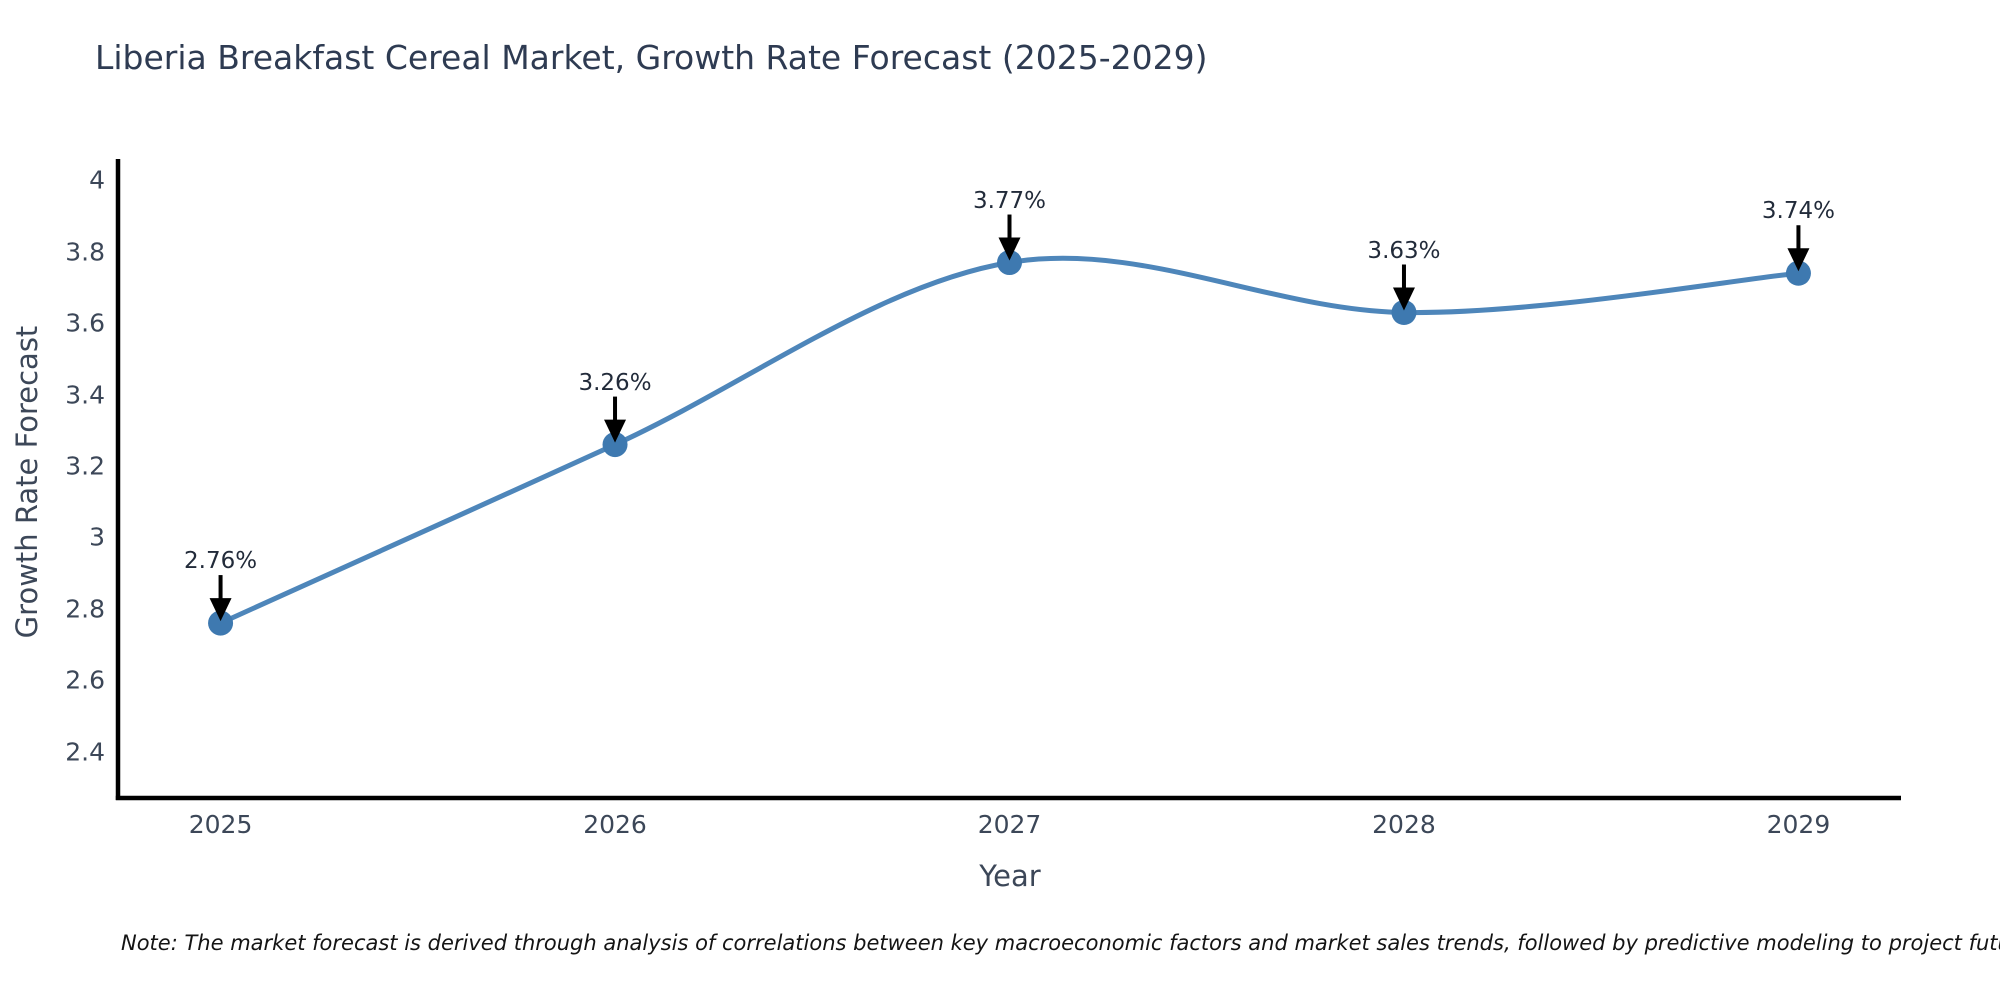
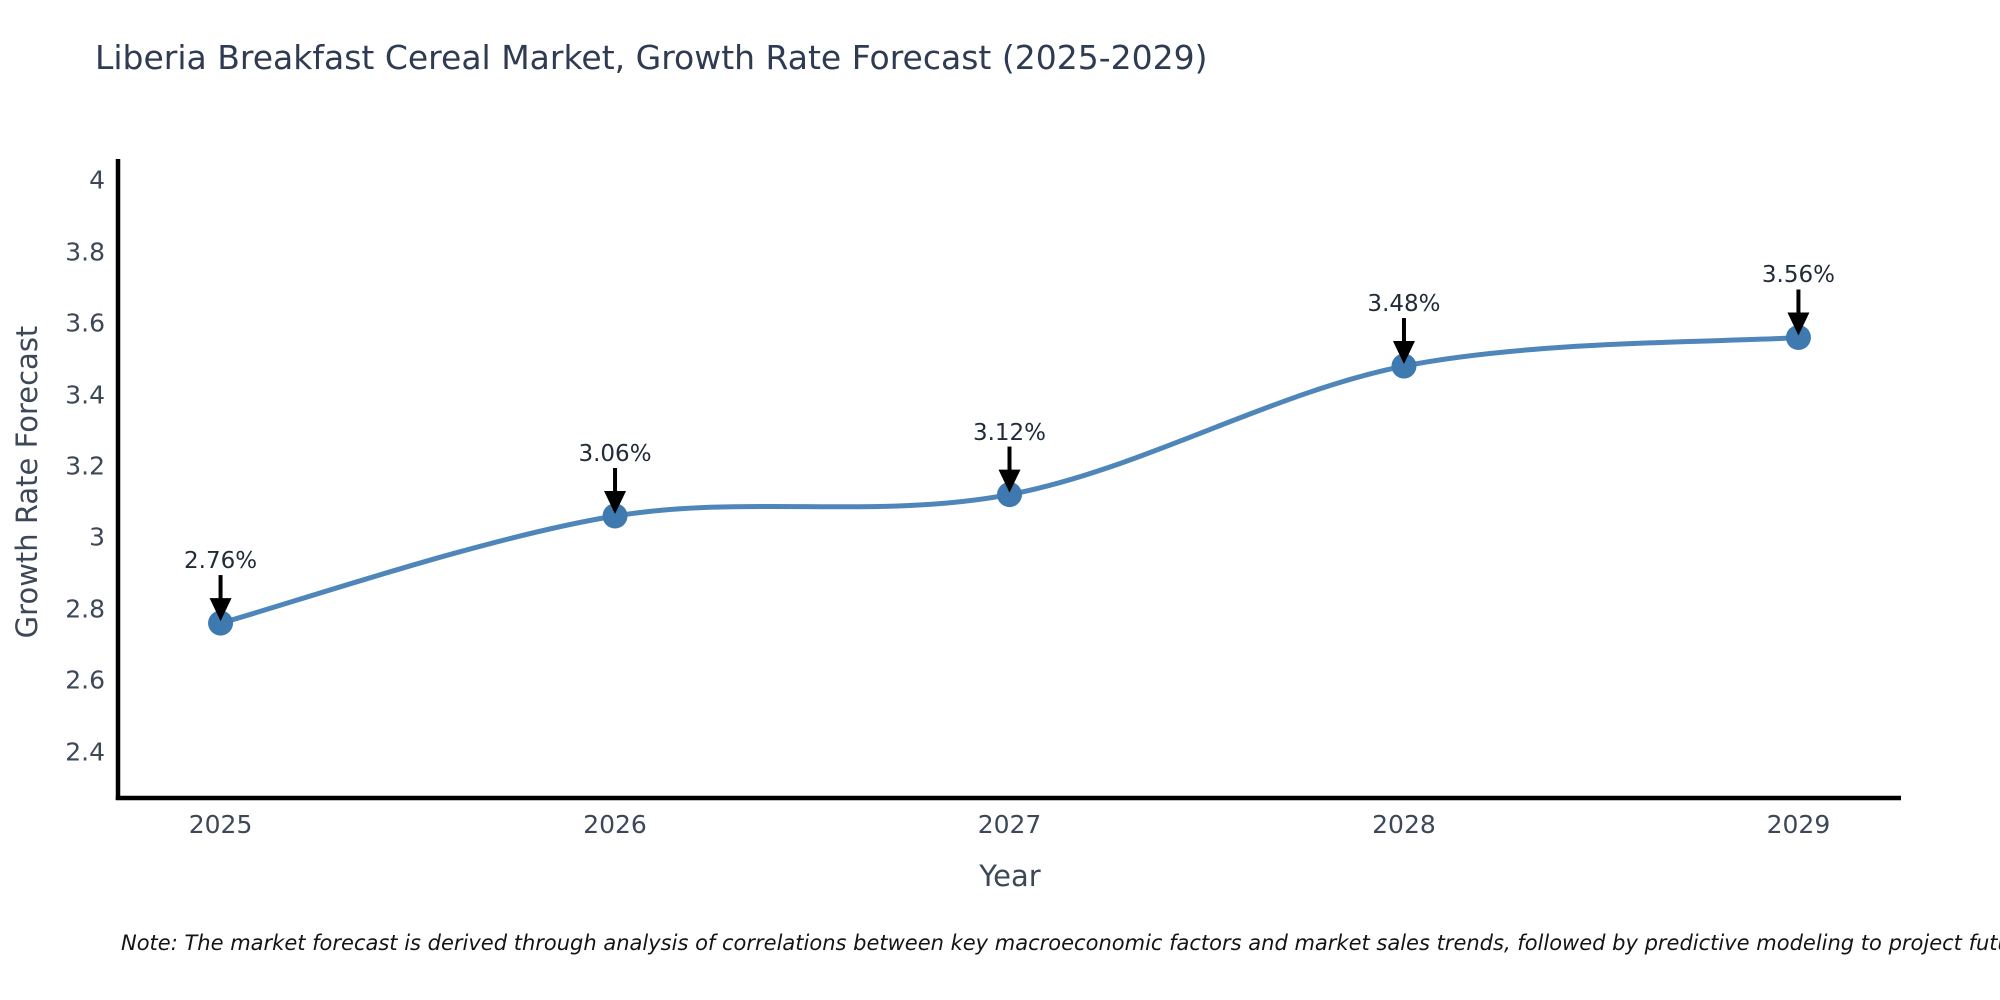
2026: 3.26% -> 3.06%
2027: 3.77% -> 3.12%
2028: 3.63% -> 3.48%
2029: 3.74% -> 3.56%
